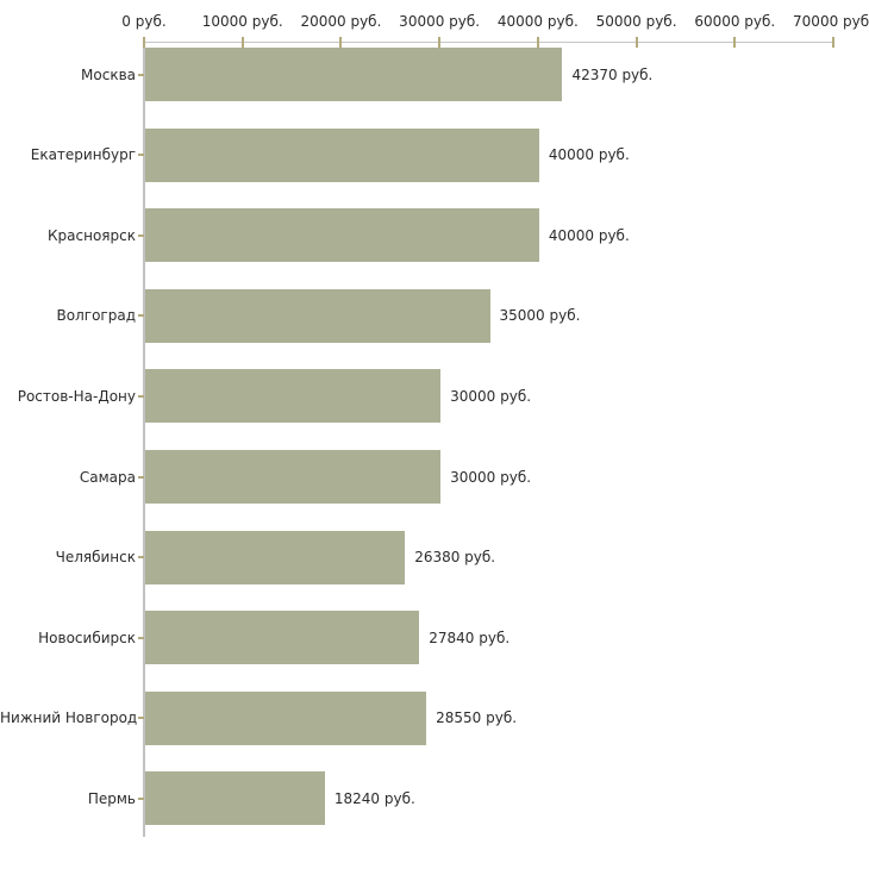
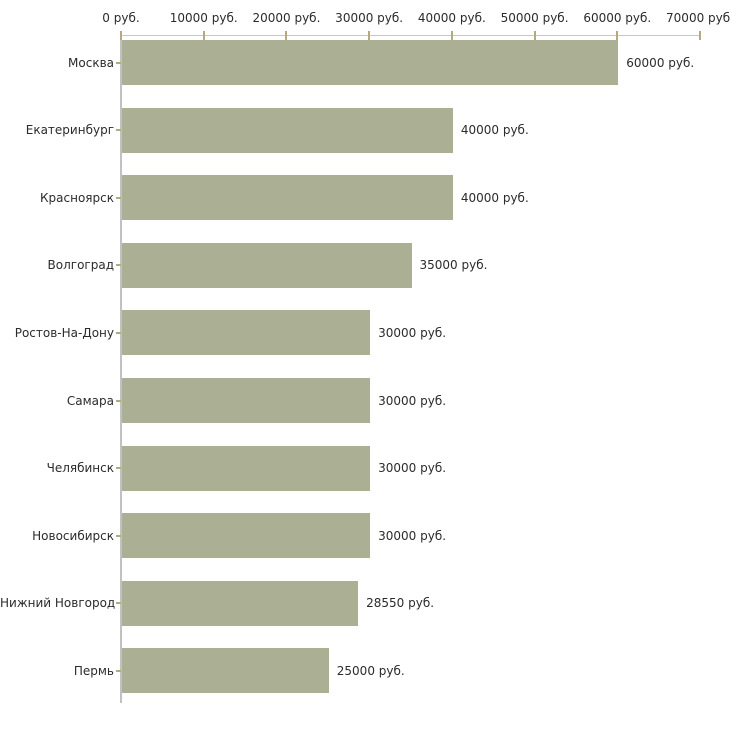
Москва: 42370 -> 60000
Челябинск: 26380 -> 30000
Новосибирск: 27840 -> 30000
Пермь: 18240 -> 25000
